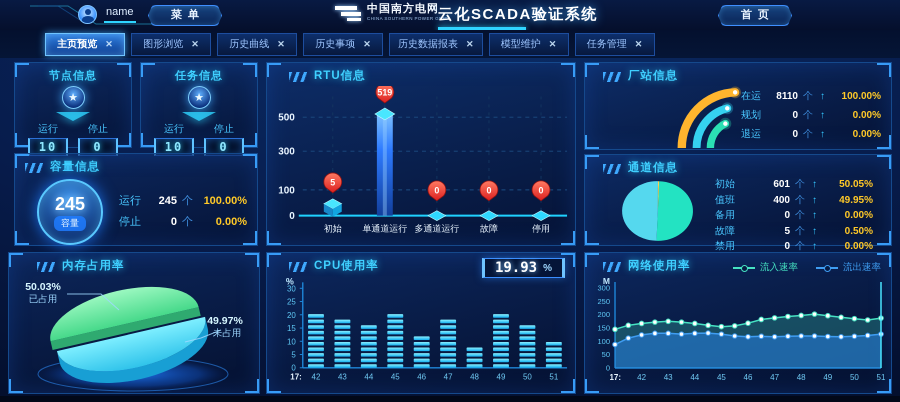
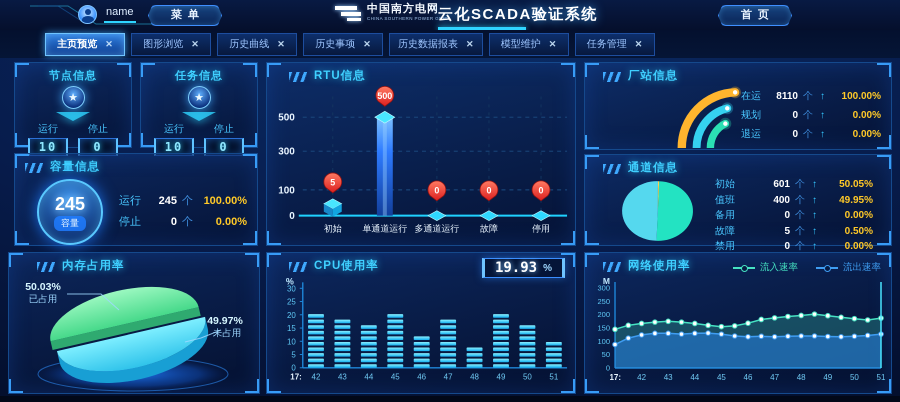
RTU信息/单通道运行: 519 -> 500
